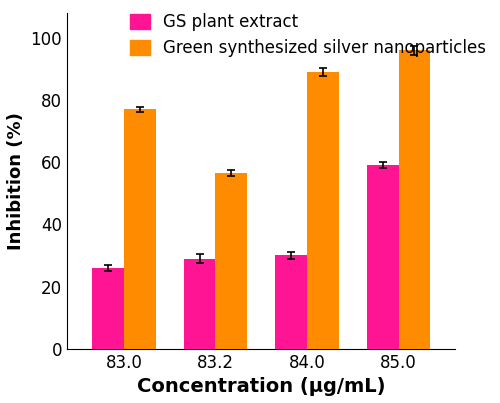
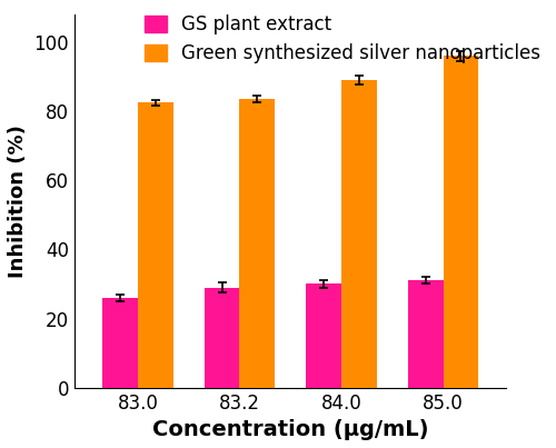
Green synthesized silver nanoparticles/83.0: 77.0 -> 82.5
Green synthesized silver nanoparticles/83.2: 56.5 -> 83.5
GS plant extract/85.0: 59 -> 31
